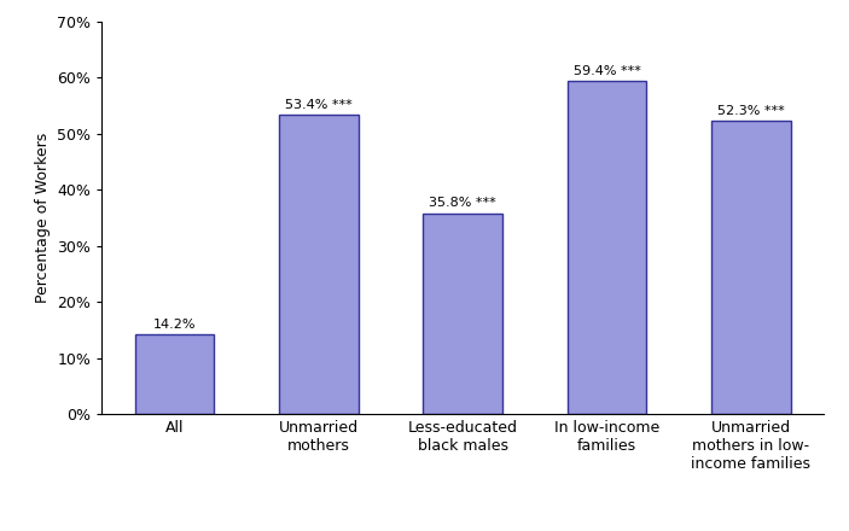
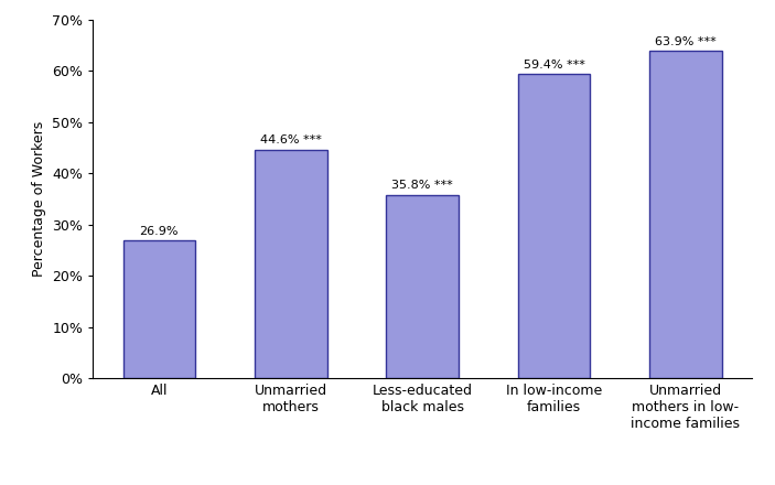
All: 14.2% -> 26.9%
Unmarried mothers: 53.4% -> 44.6%
Unmarried mothers in low- income families: 52.3% -> 63.9%
